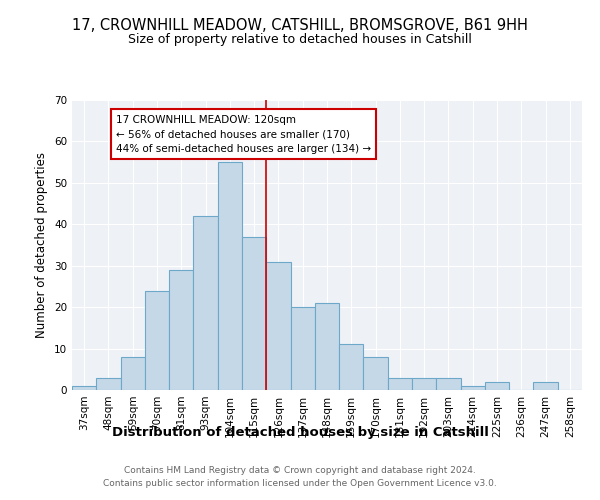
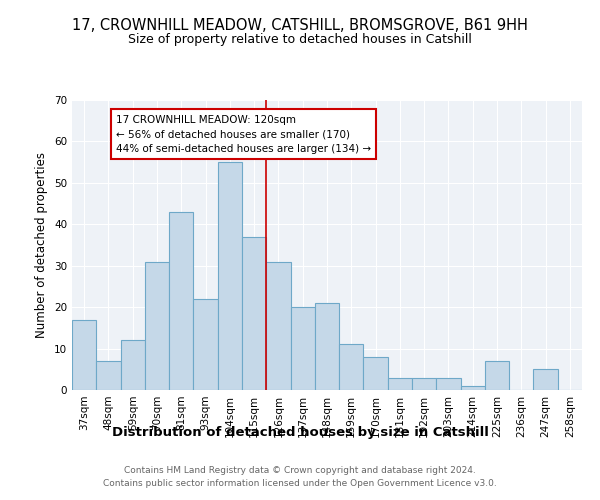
37sqm: 1 -> 17
48sqm: 3 -> 7
59sqm: 8 -> 12
70sqm: 24 -> 31
81sqm: 29 -> 43
93sqm: 42 -> 22
225sqm: 2 -> 7
247sqm: 2 -> 5
